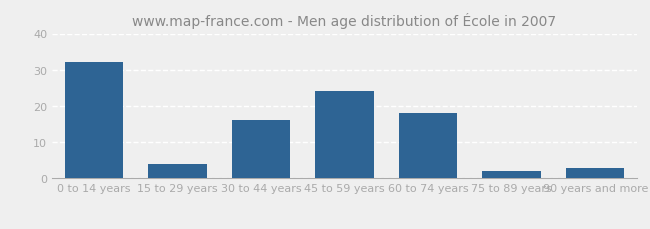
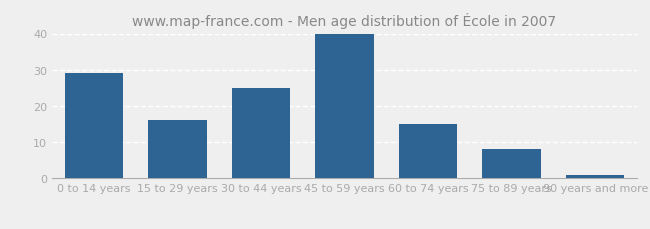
0 to 14 years: 32 -> 29
15 to 29 years: 4 -> 16
30 to 44 years: 16 -> 25
45 to 59 years: 24 -> 40
60 to 74 years: 18 -> 15
75 to 89 years: 2 -> 8
90 years and more: 3 -> 1
